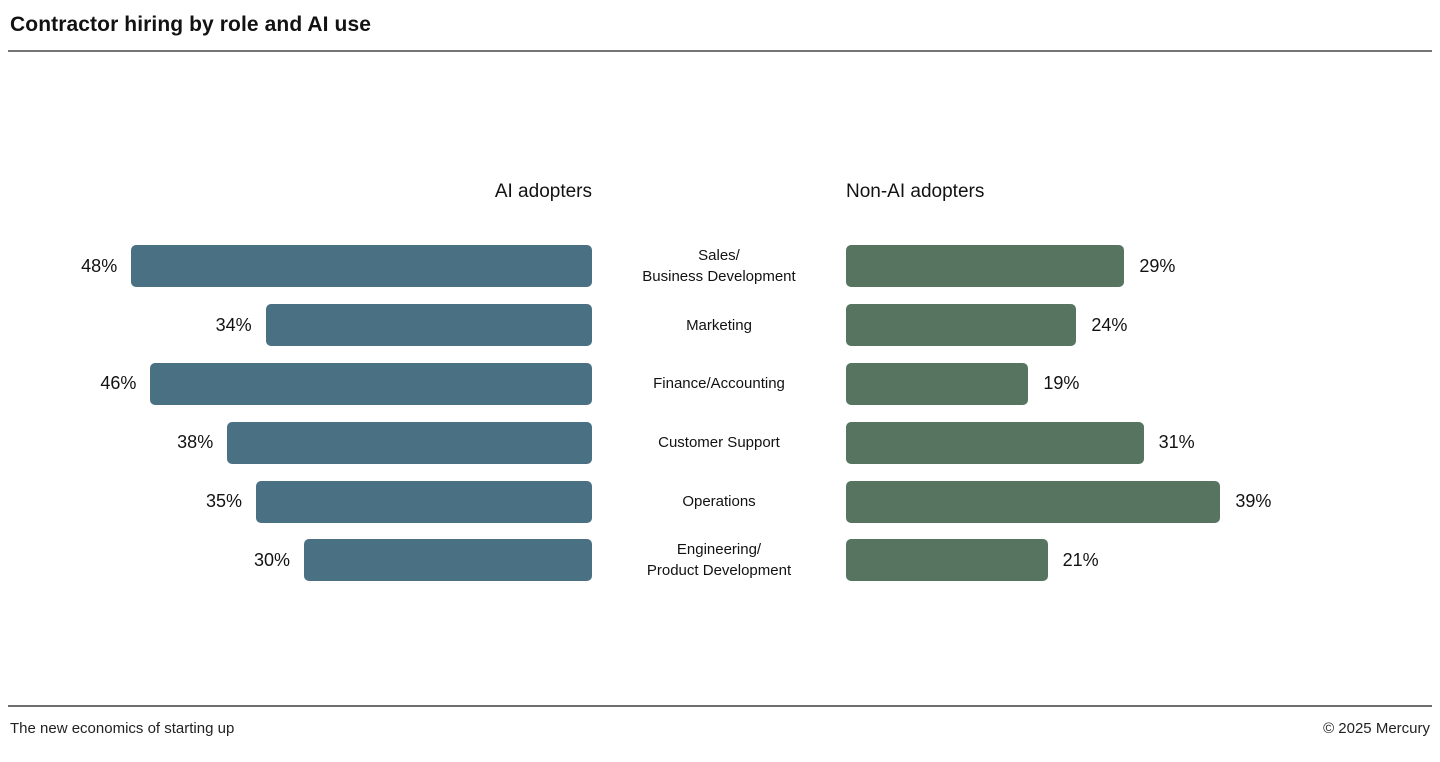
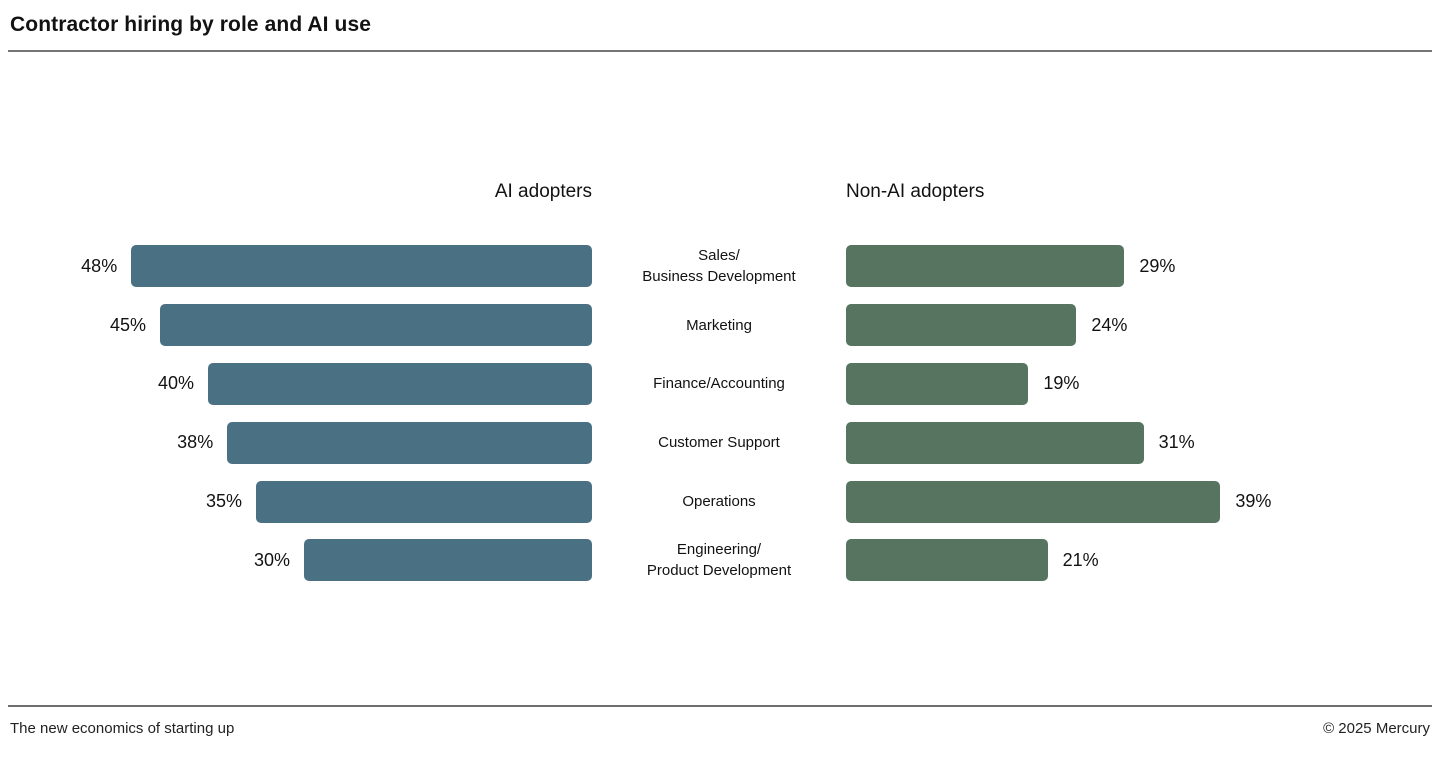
AI adopters/Marketing: 34% -> 45%
AI adopters/Finance/Accounting: 46% -> 40%
